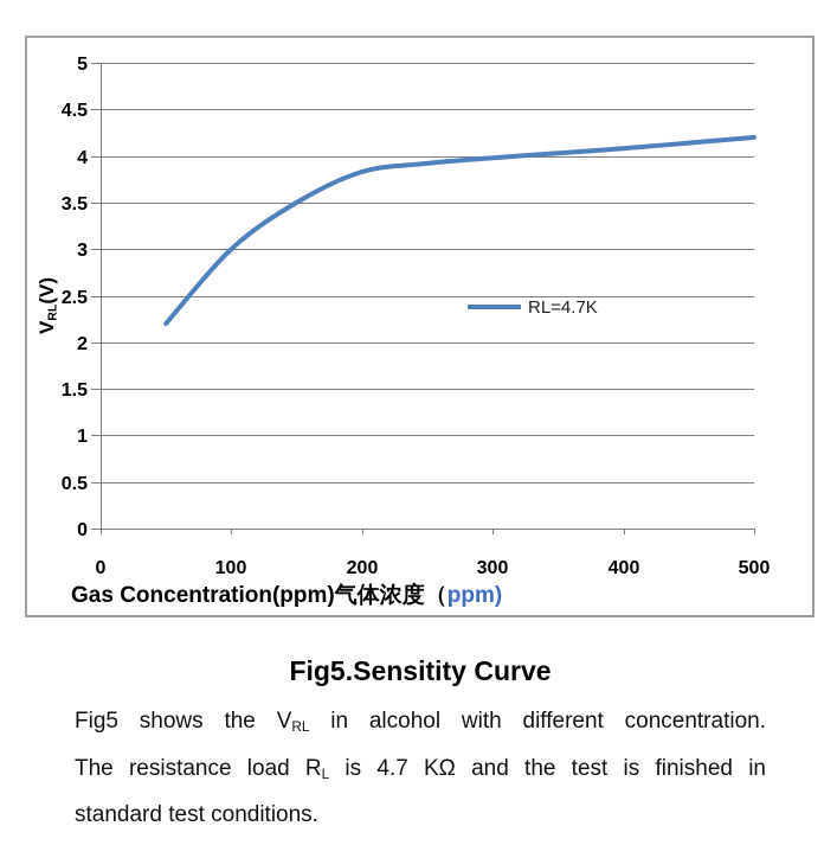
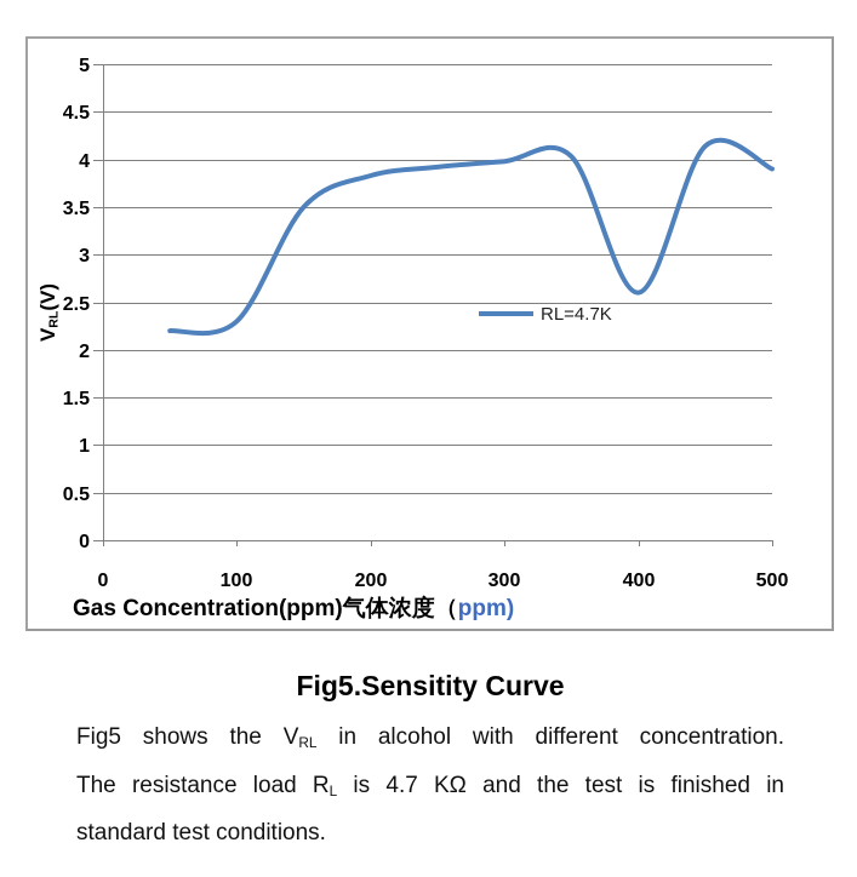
100: 3.0 -> 2.3
400: 4.1 -> 2.6
500: 4.2 -> 3.9
